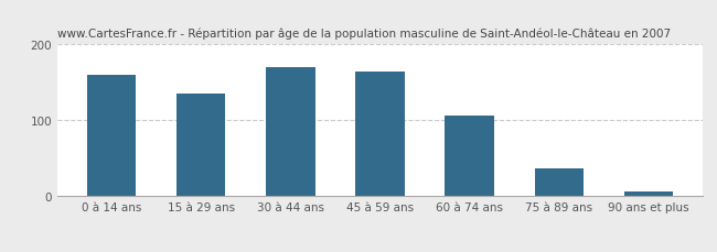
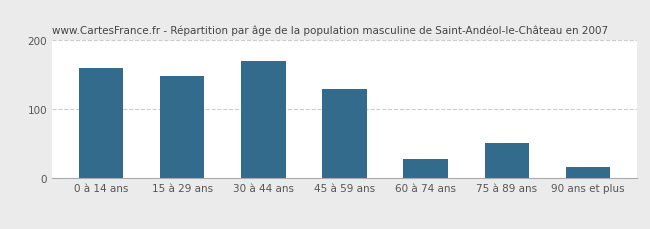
15 à 29 ans: 135 -> 148
45 à 59 ans: 165 -> 130
60 à 74 ans: 107 -> 28
75 à 89 ans: 37 -> 52
90 ans et plus: 7 -> 16
